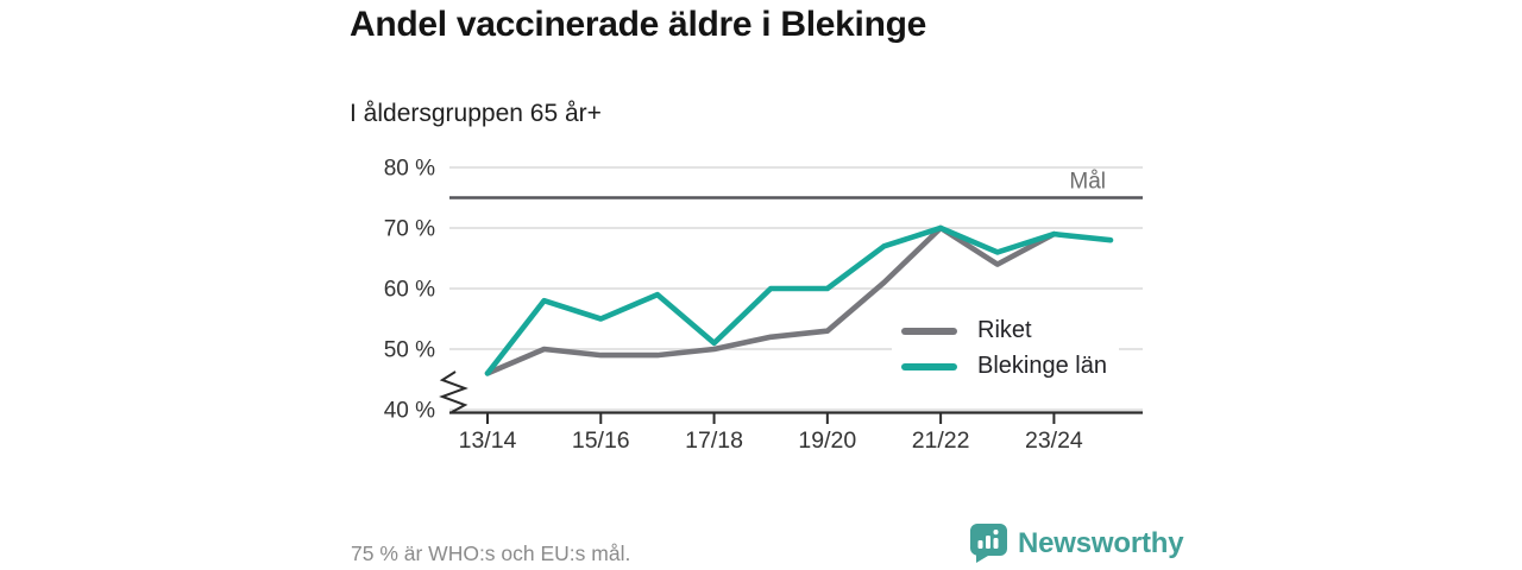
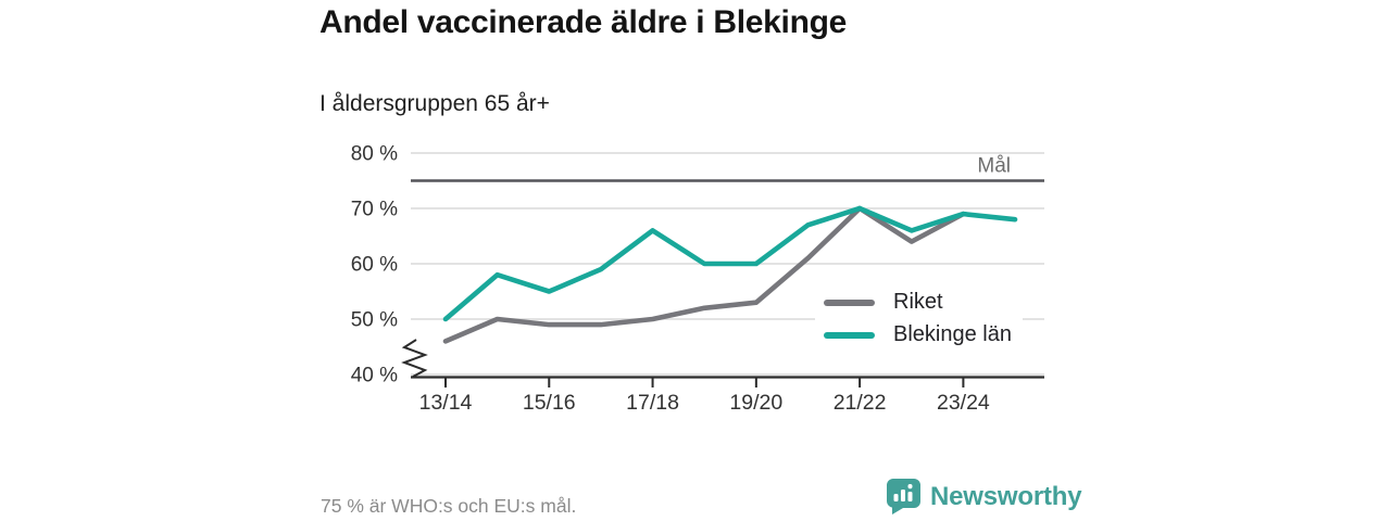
Blekinge län/13/14: 46% -> 50%
Blekinge län/17/18: 51% -> 66%
